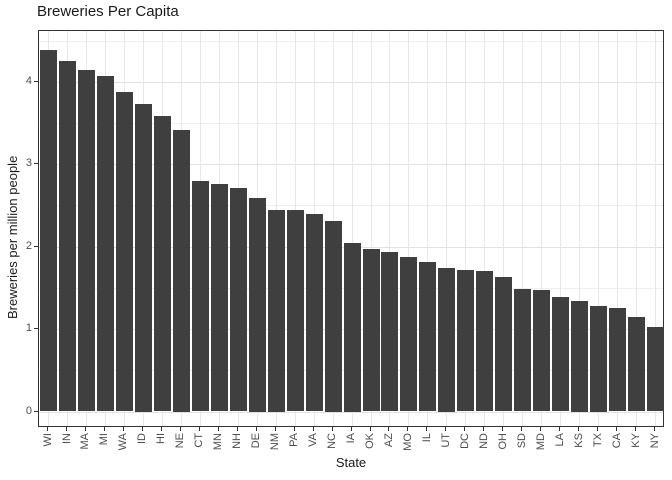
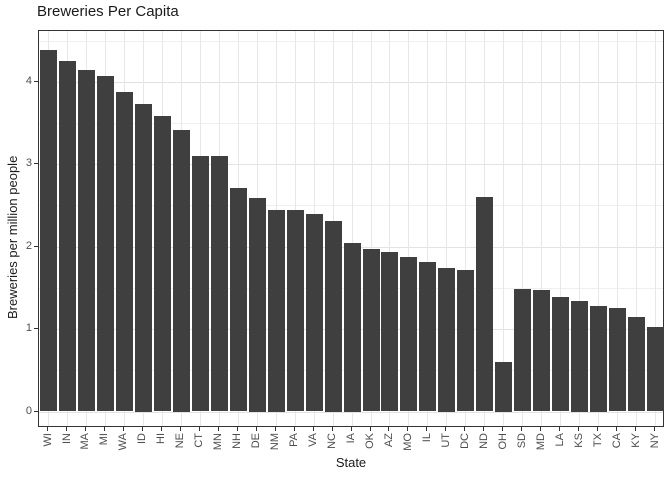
CT: 2.8 -> 3.1
MN: 2.8 -> 3.1
ND: 1.7 -> 2.6
OH: 1.6 -> 0.6
